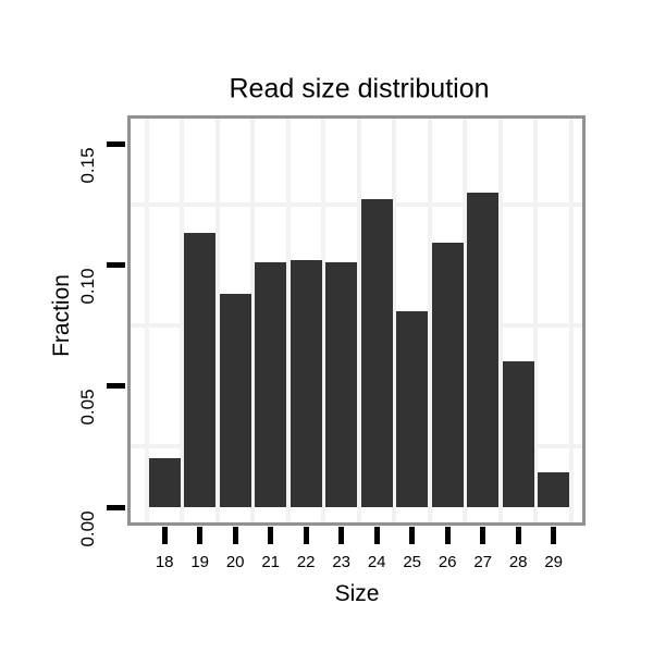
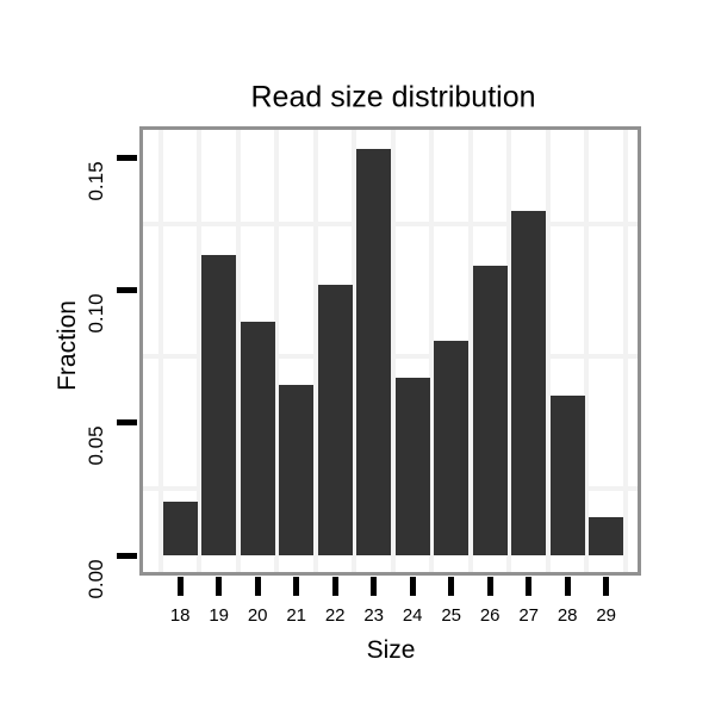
21: 0.101 -> 0.064
23: 0.101 -> 0.153
24: 0.127 -> 0.067
